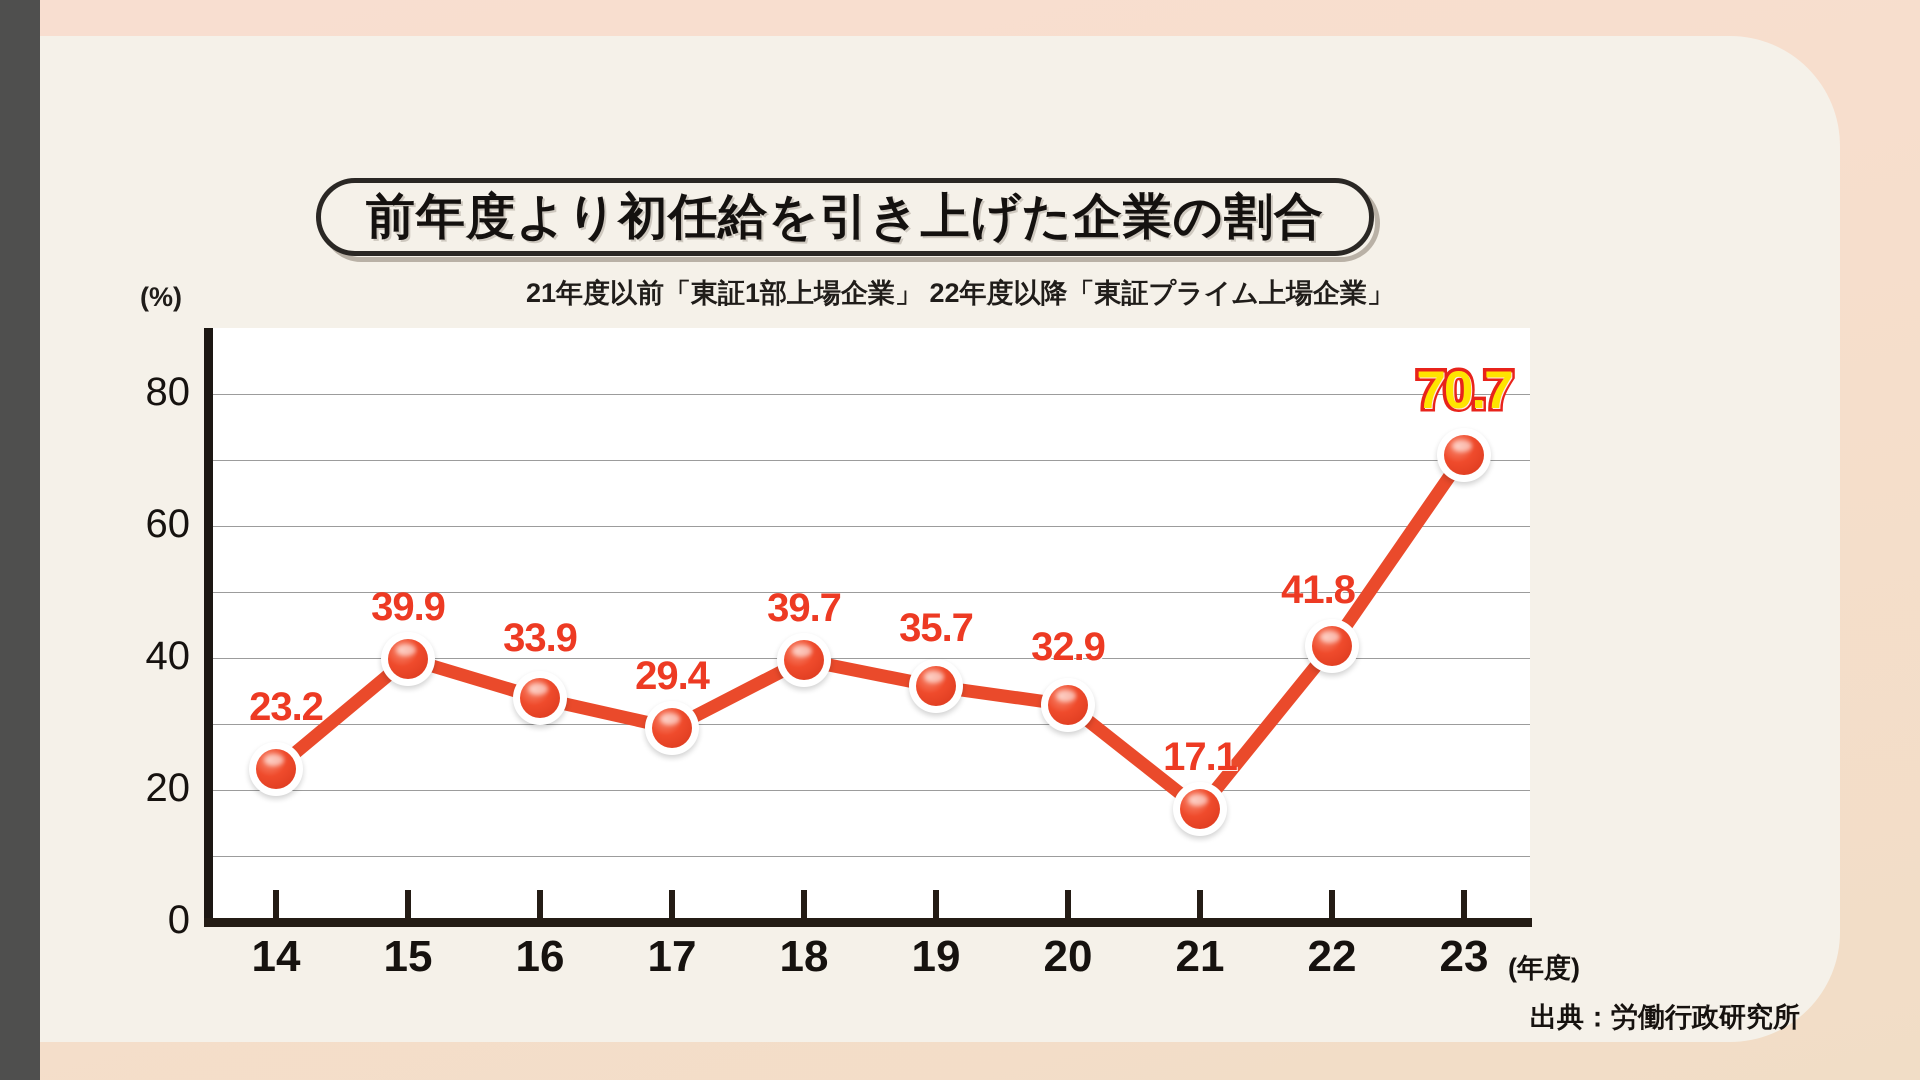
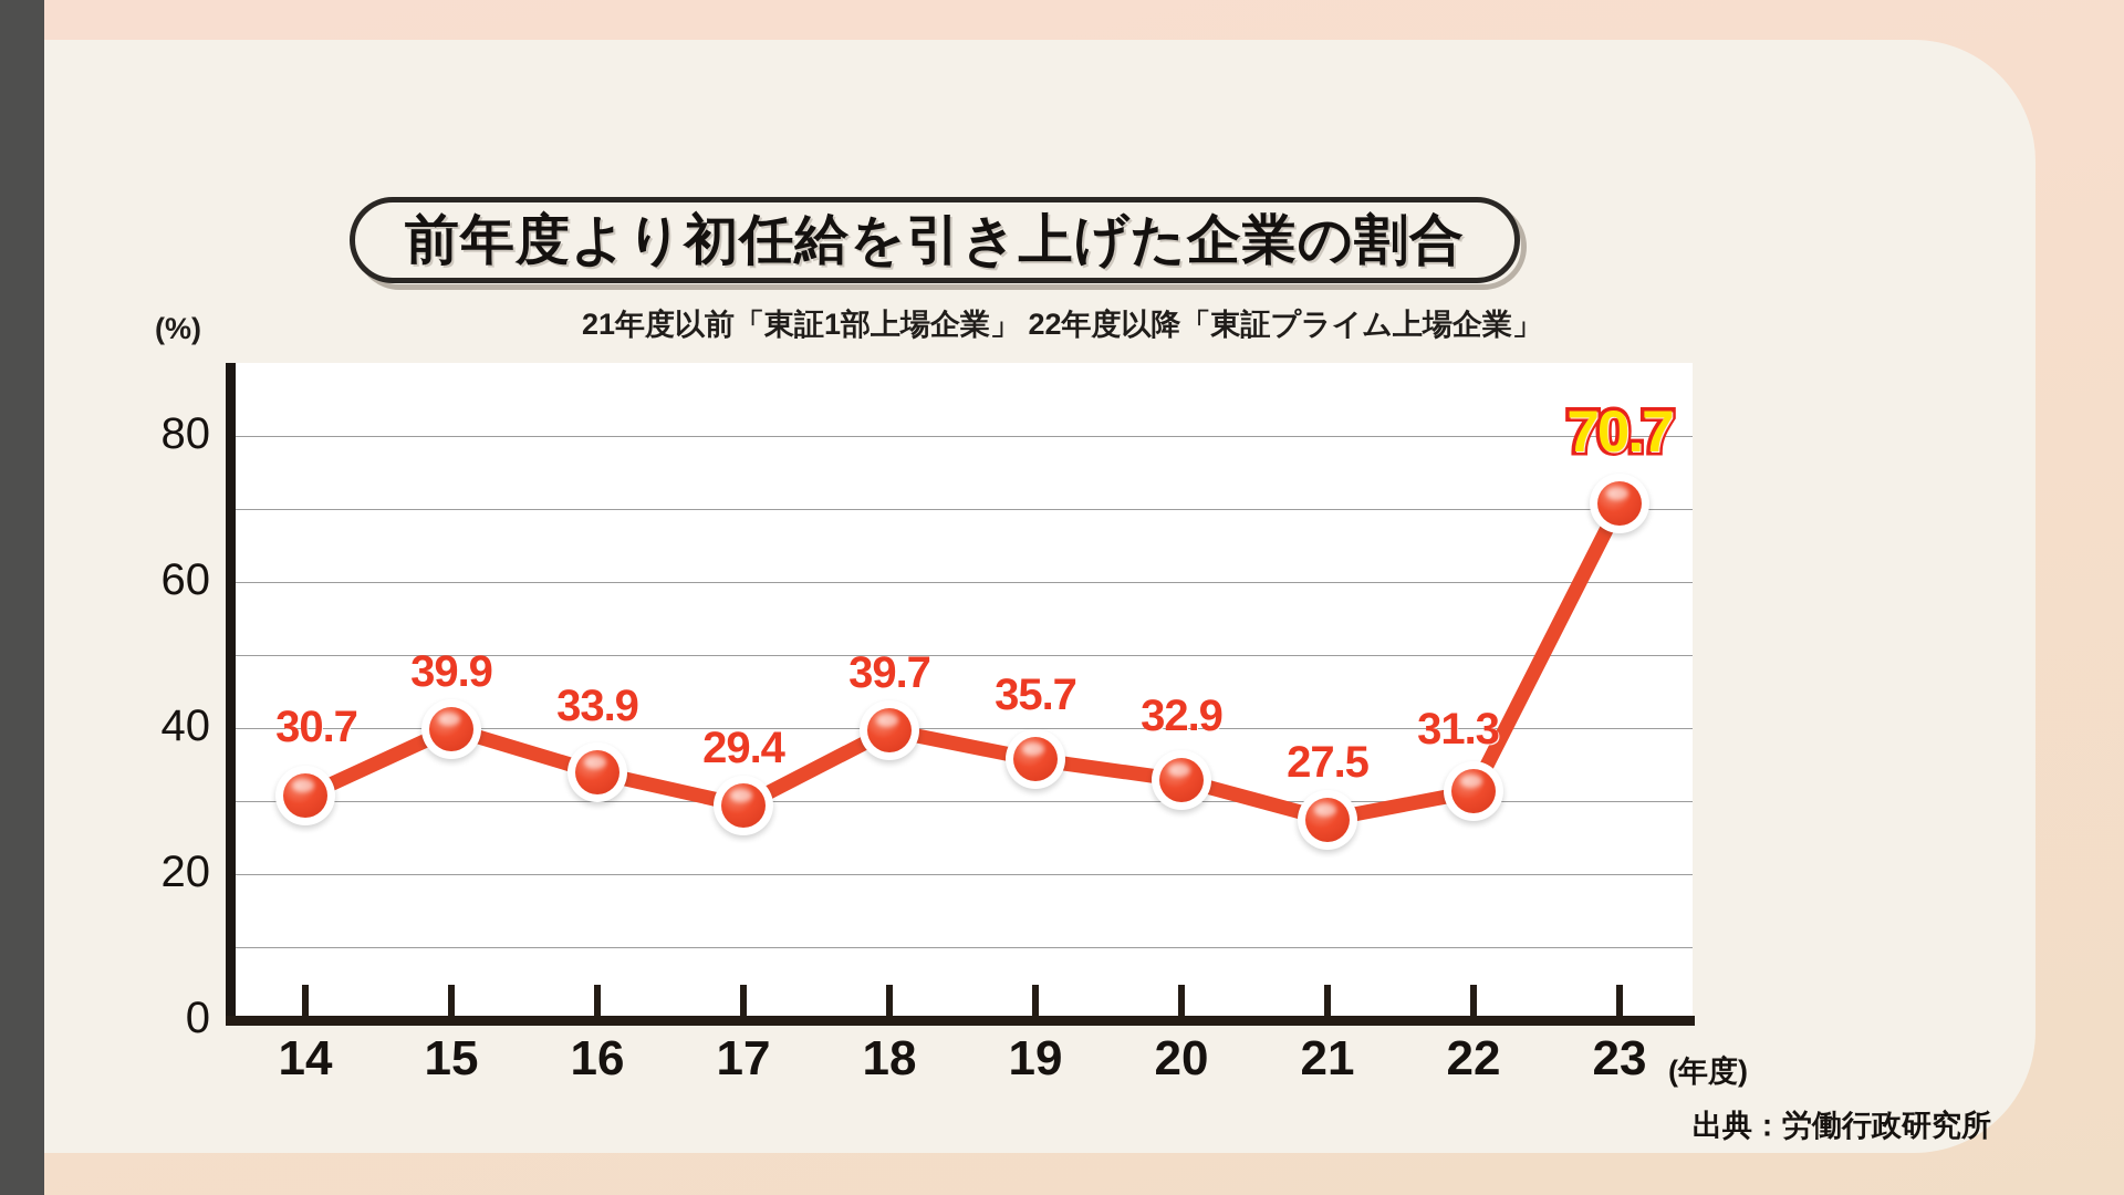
14: 23.2 -> 30.7
21: 17.1 -> 27.5
22: 41.8 -> 31.3
